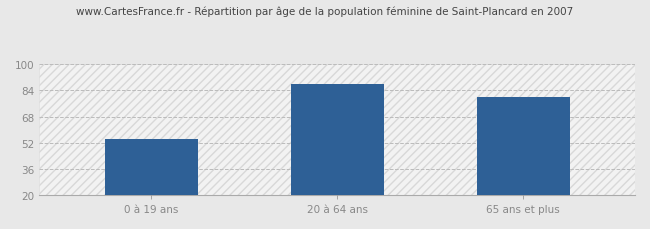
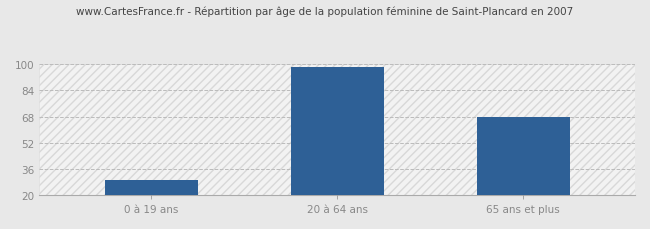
0 à 19 ans: 54 -> 29
20 à 64 ans: 88 -> 98
65 ans et plus: 80 -> 68
